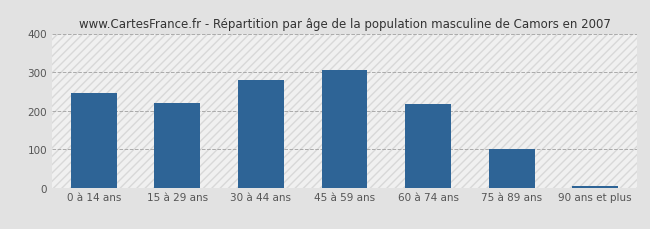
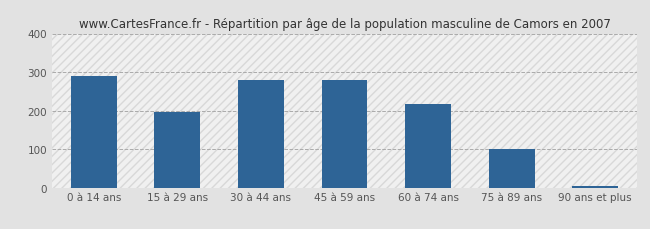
0 à 14 ans: 245 -> 290
15 à 29 ans: 220 -> 195
45 à 59 ans: 305 -> 280
